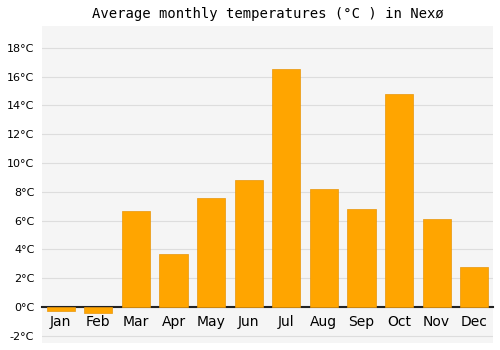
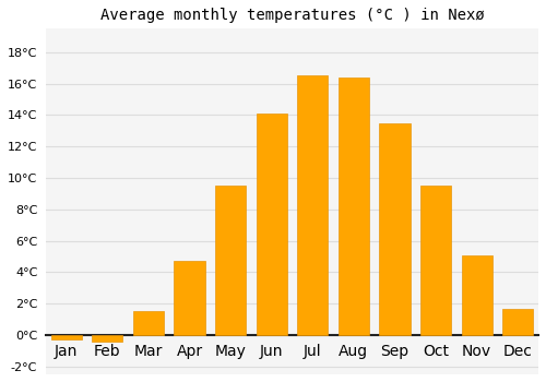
Mar: 6.7°C -> 1.5°C
Apr: 3.7°C -> 4.7°C
May: 7.6°C -> 9.5°C
Jun: 8.8°C -> 14.1°C
Aug: 8.2°C -> 16.4°C
Sep: 6.8°C -> 13.5°C
Oct: 14.8°C -> 9.5°C
Nov: 6.1°C -> 5.1°C
Dec: 2.8°C -> 1.7°C
